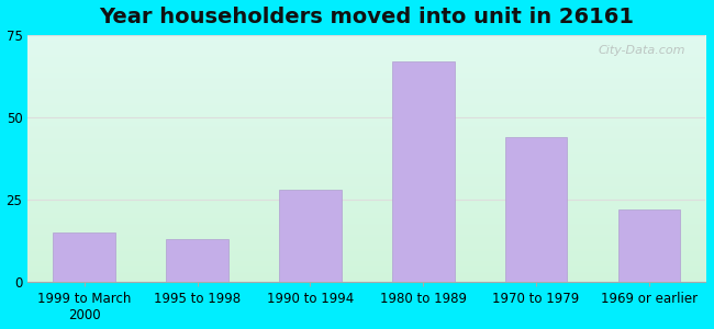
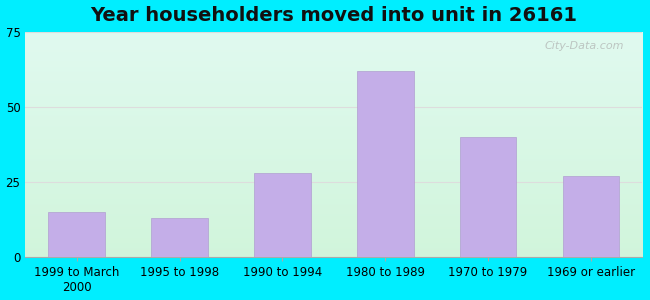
1980 to 1989: 67 -> 62
1970 to 1979: 44 -> 40
1969 or earlier: 22 -> 27
